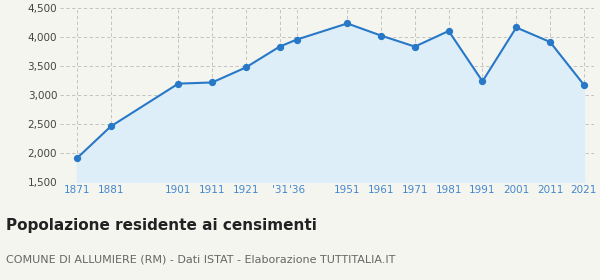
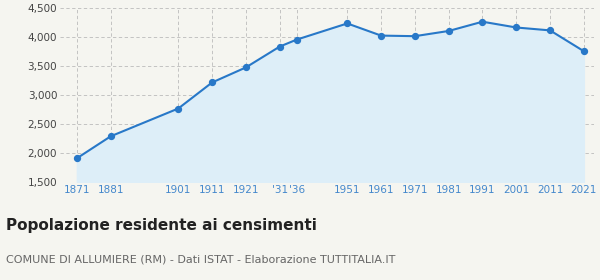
1881: 2,460 -> 2,290
1901: 3,200 -> 2,770
1971: 3,840 -> 4,020
1991: 3,240 -> 4,270
2011: 3,920 -> 4,120
2021: 3,180 -> 3,760
